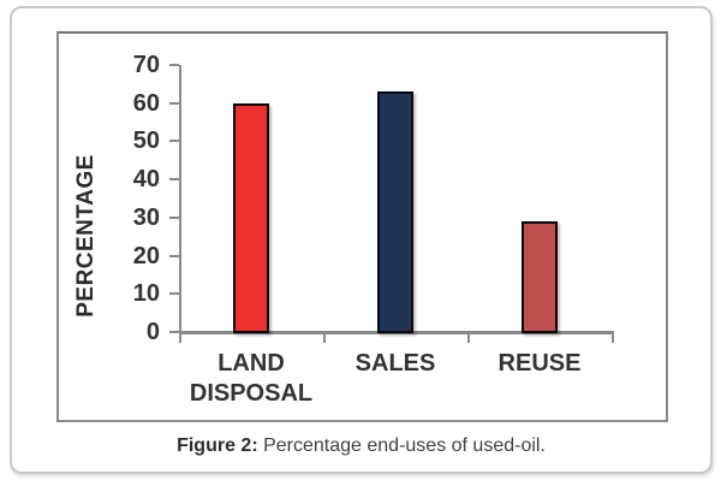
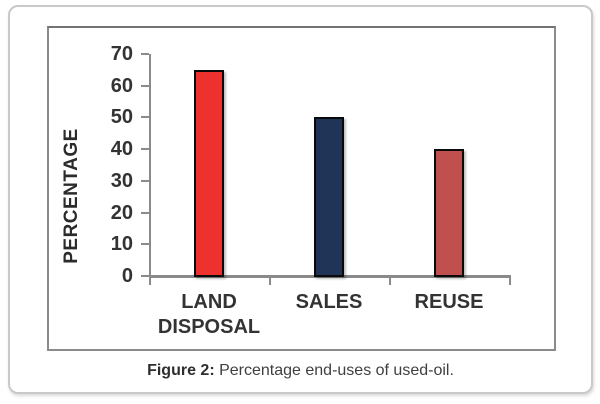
LAND DISPOSAL: 60 -> 65
SALES: 63 -> 50
REUSE: 29 -> 40
